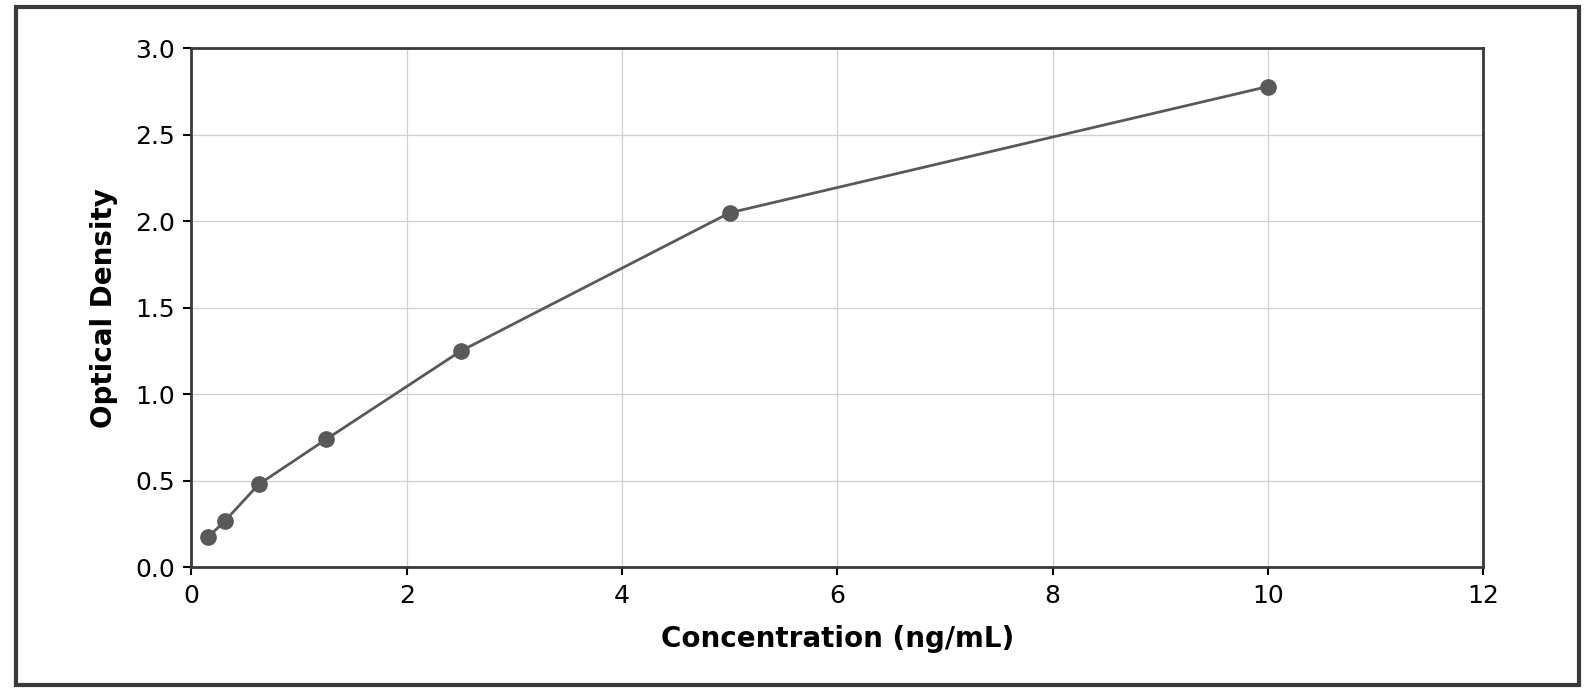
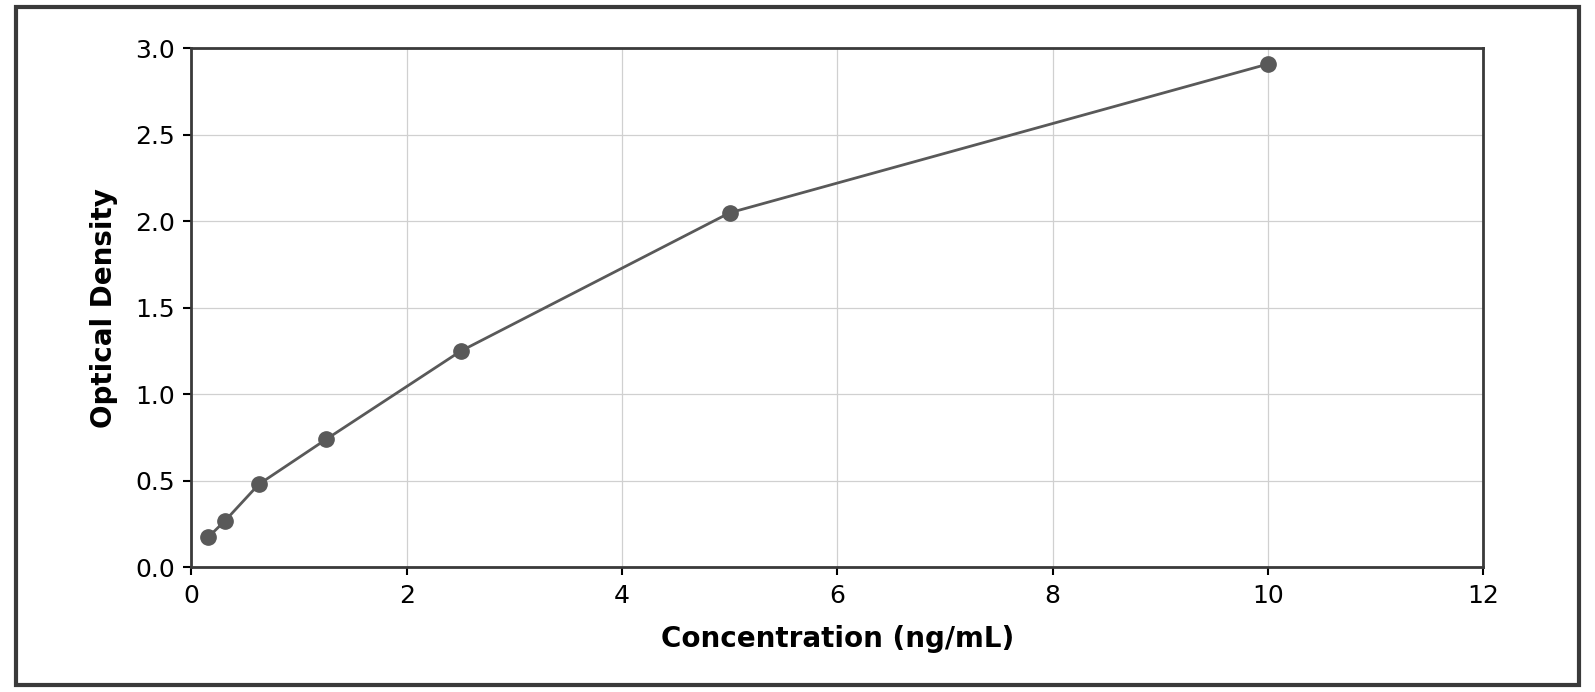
10: 2.78 -> 2.91
